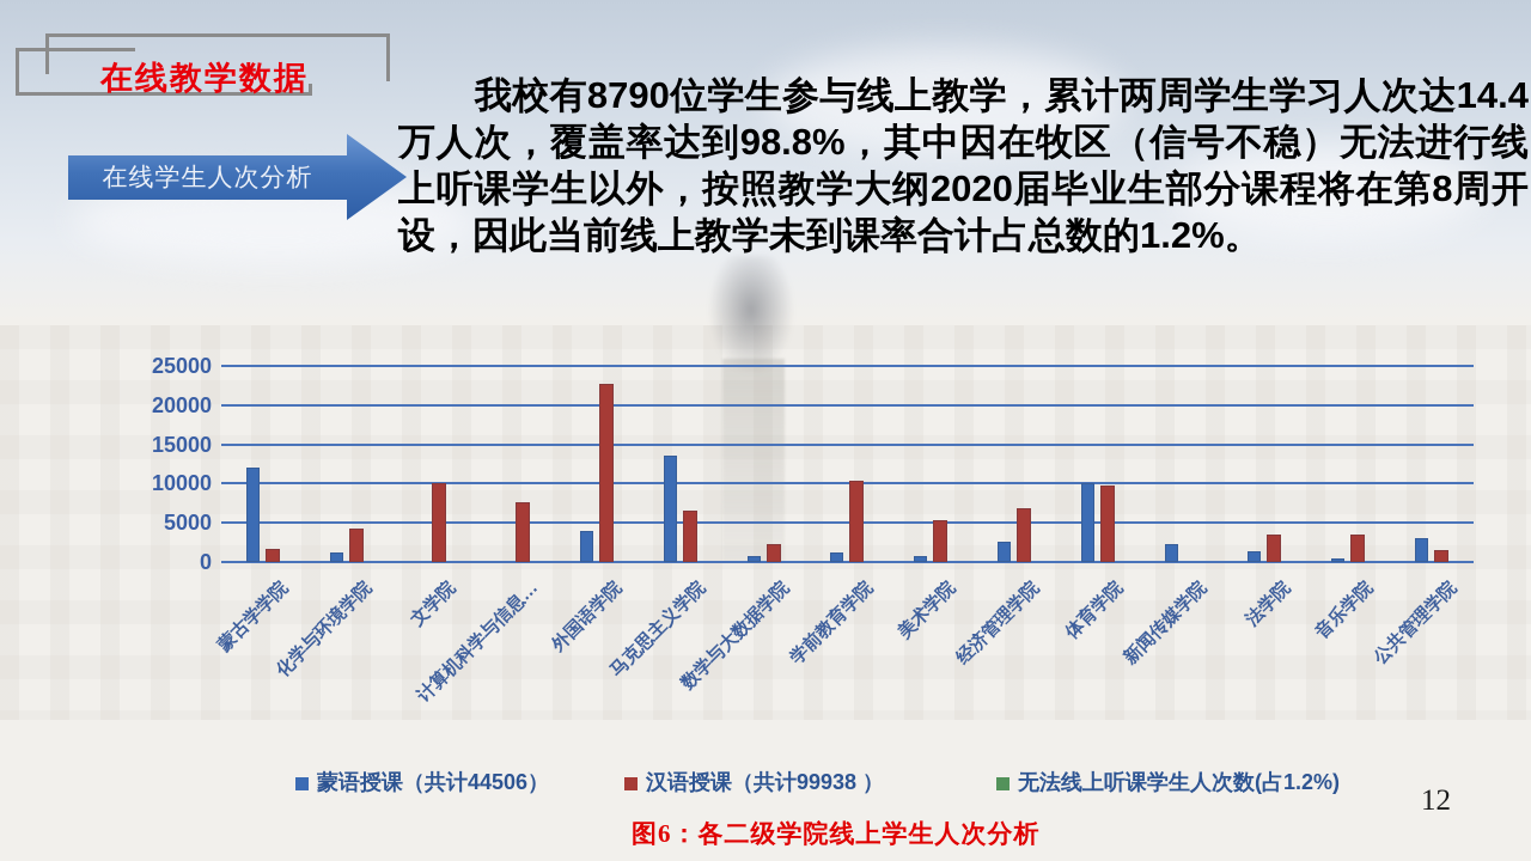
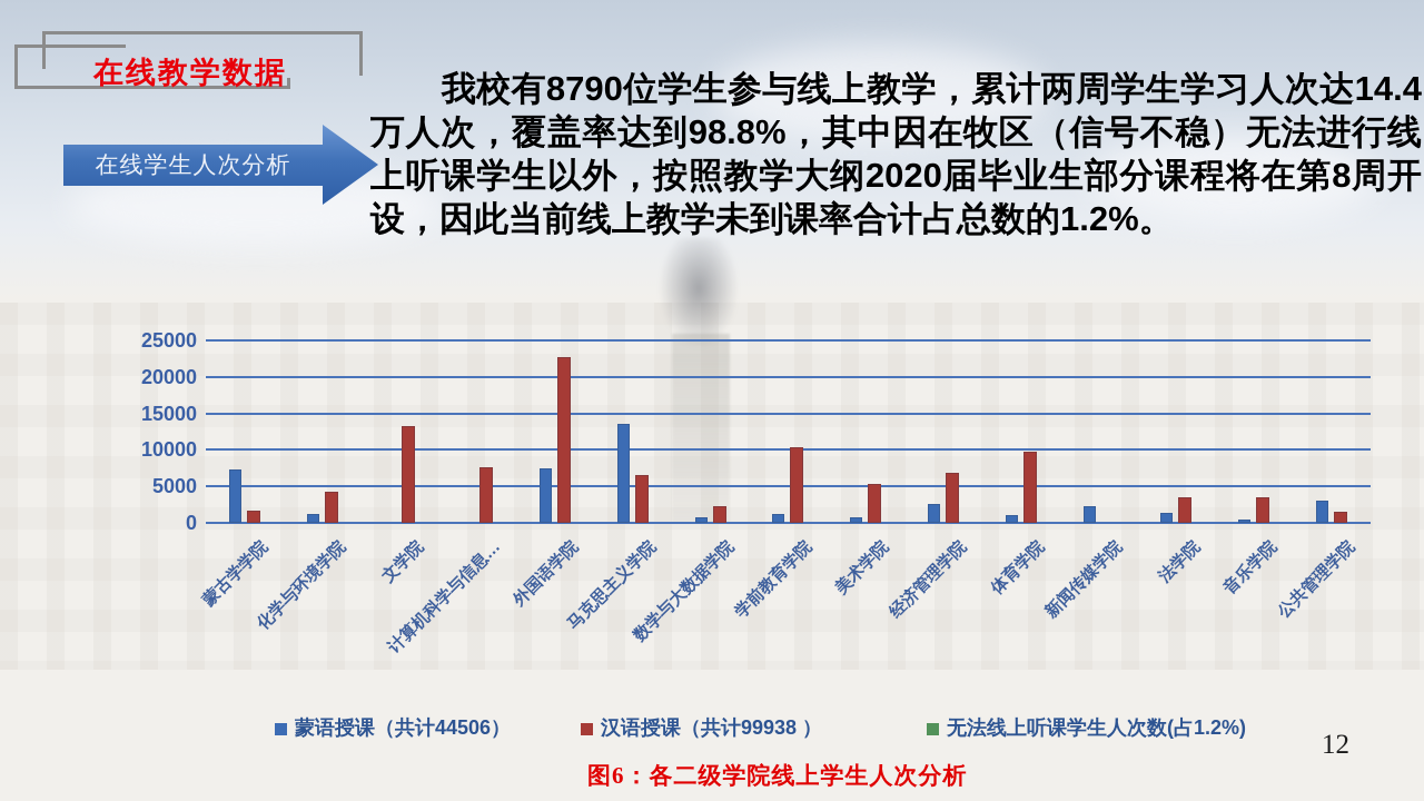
蒙语授课（共计44506）/蒙古学学院: 12000 -> 7000
汉语授课（共计99938 ）/文学院: 10000 -> 13000
蒙语授课（共计44506）/外国语学院: 4000 -> 7000
蒙语授课（共计44506）/体育学院: 10000 -> 1000
